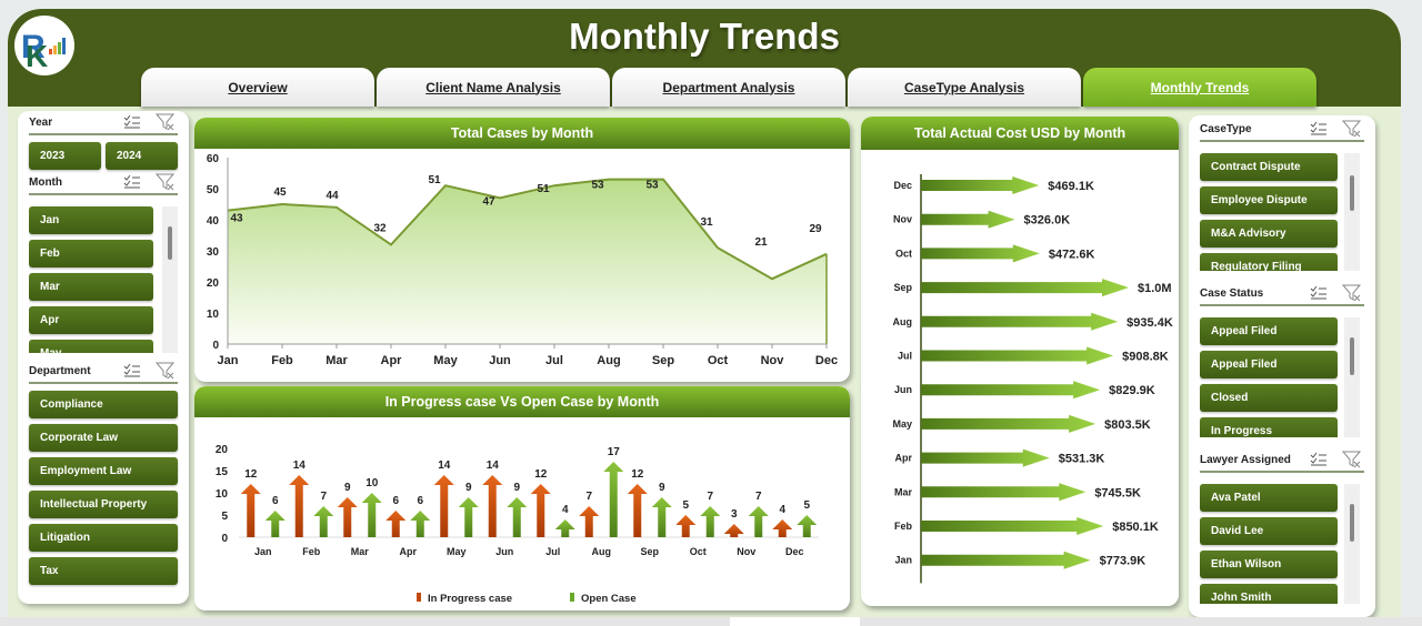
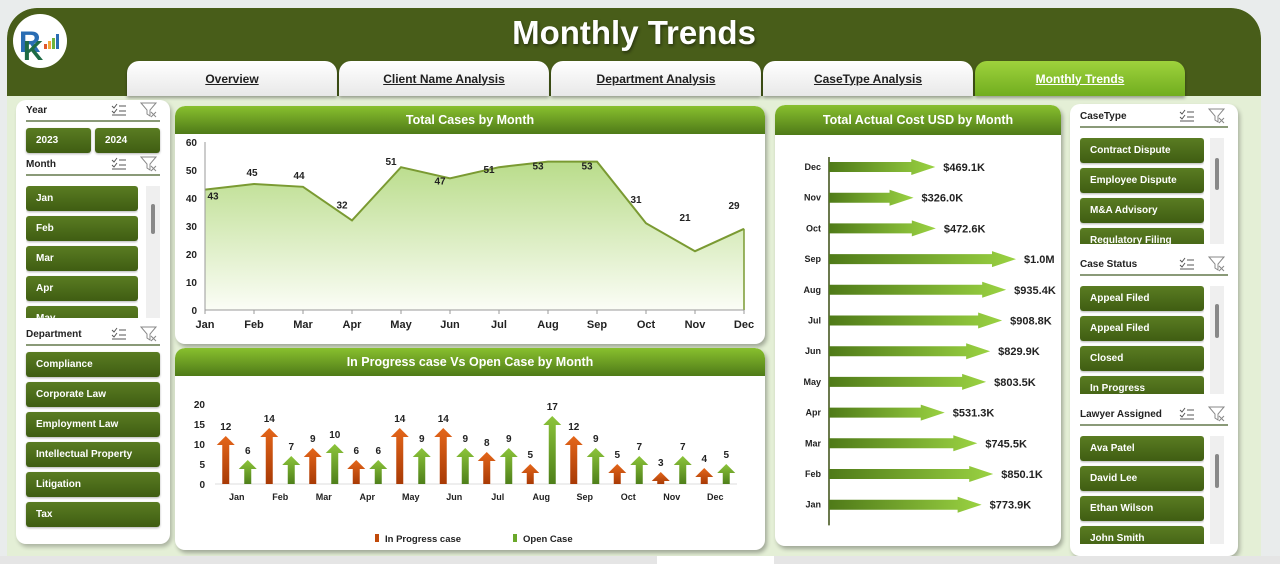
In Progress case Vs Open Case by Month/In Progress case/Jul: 12 -> 8
In Progress case Vs Open Case by Month/Open Case/Jul: 4 -> 9
In Progress case Vs Open Case by Month/In Progress case/Aug: 7 -> 5
